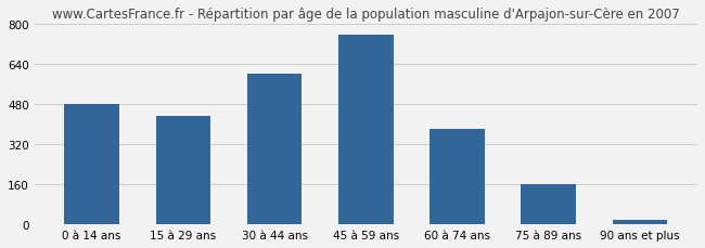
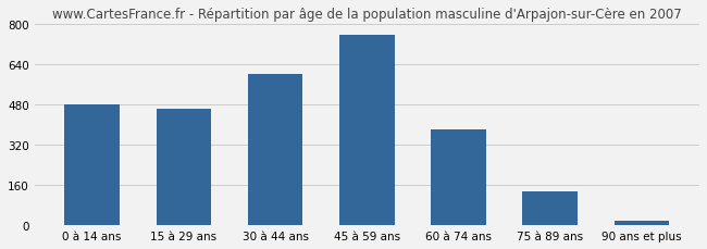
15 à 29 ans: 430 -> 460
75 à 89 ans: 160 -> 135
